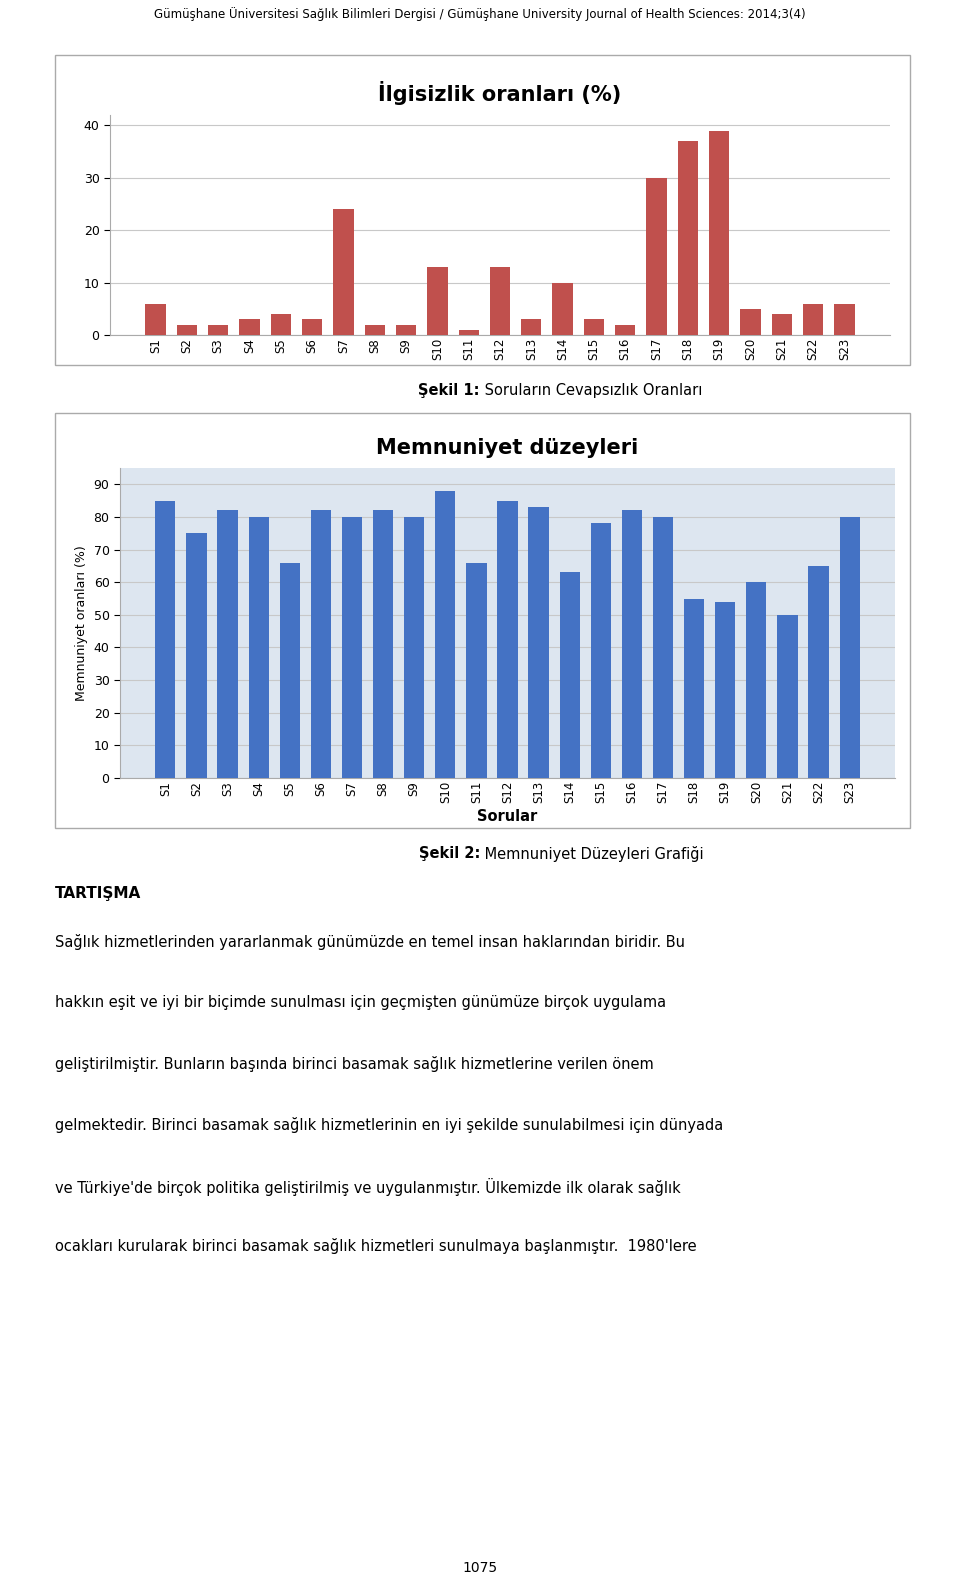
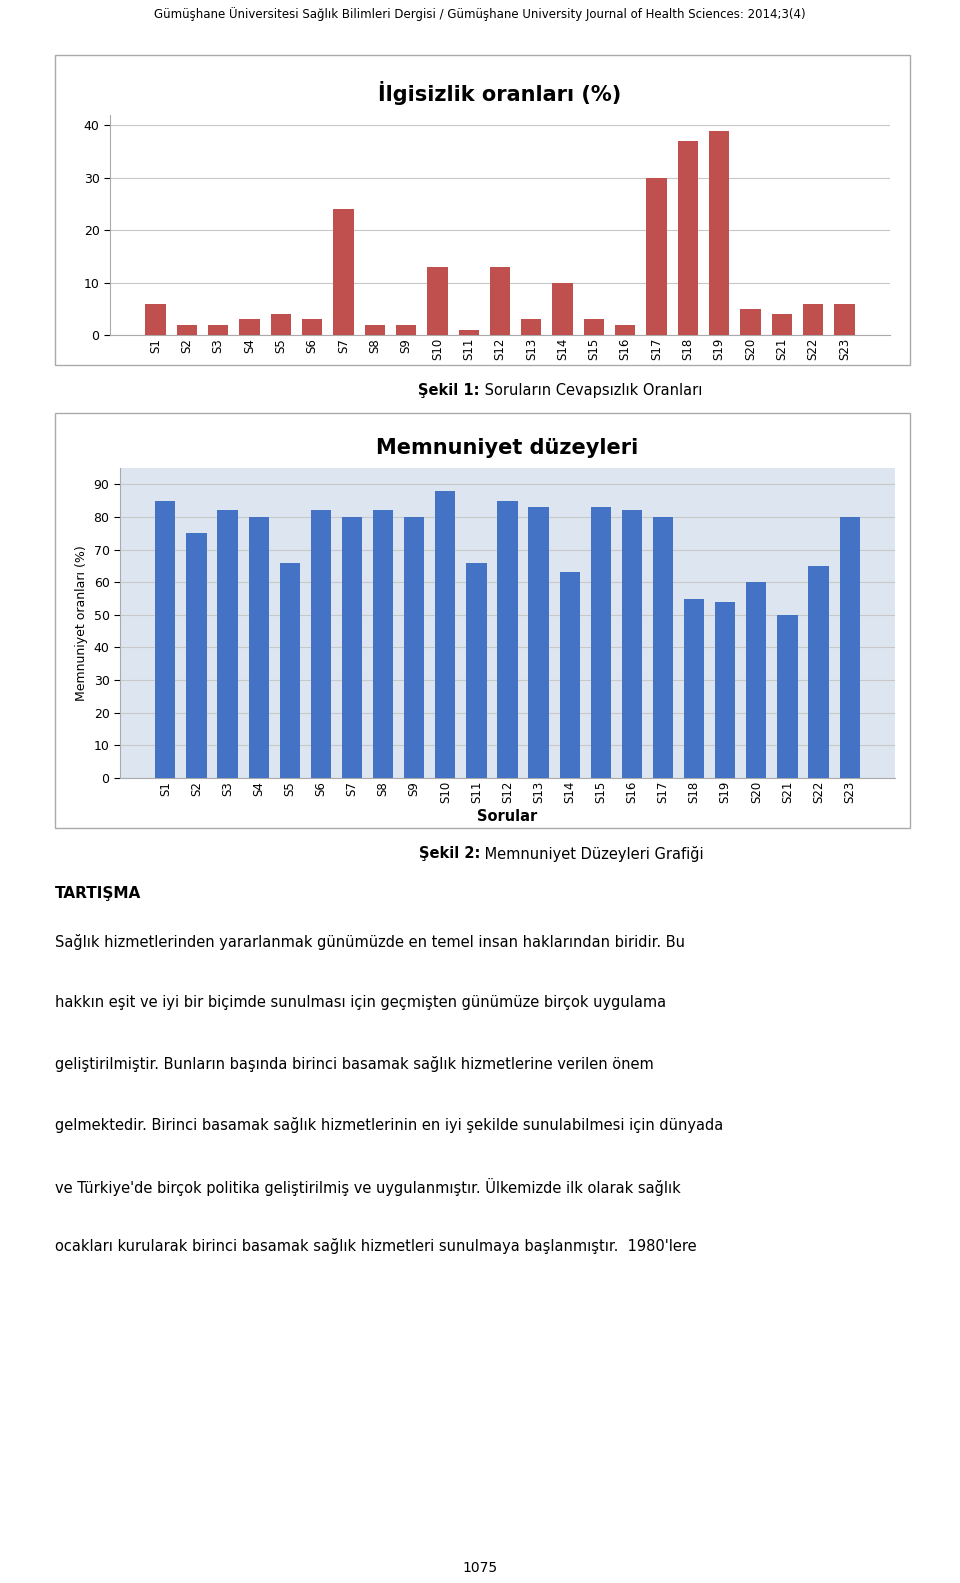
Memnuniyet düzeyleri/S15: 78 -> 83
